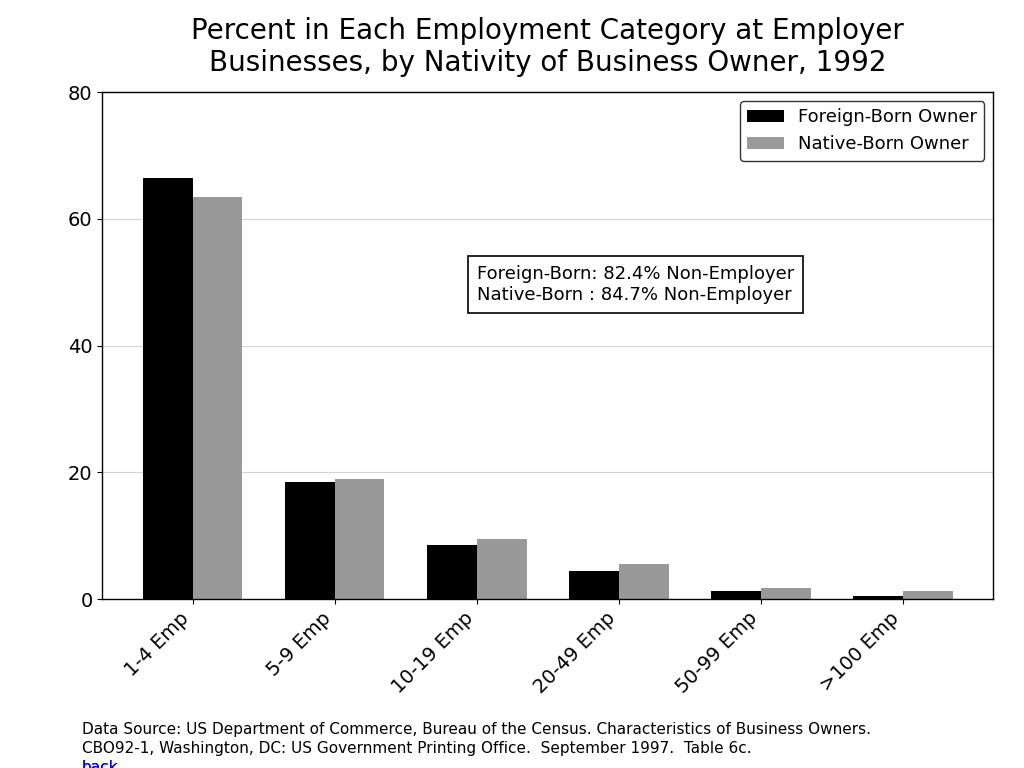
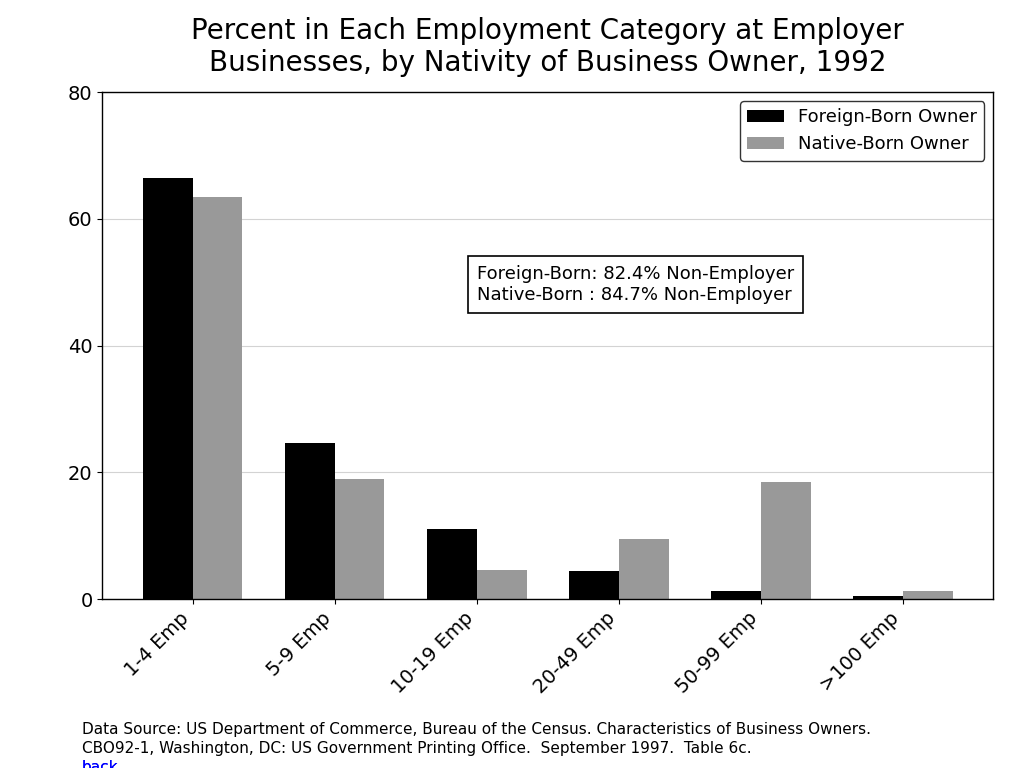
Foreign-Born Owner/5-9 Emp: 18.5 -> 24.6
Foreign-Born Owner/10-19 Emp: 8.5 -> 11.0
Native-Born Owner/10-19 Emp: 9.5 -> 4.6
Native-Born Owner/20-49 Emp: 5.5 -> 9.4
Native-Born Owner/50-99 Emp: 1.8 -> 18.4
